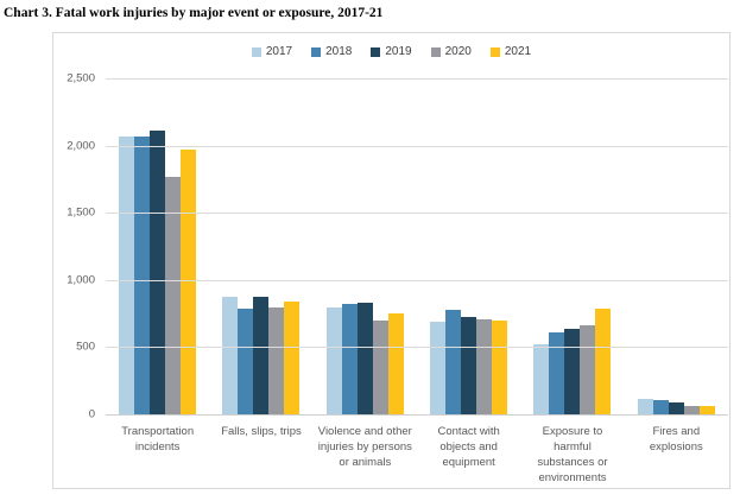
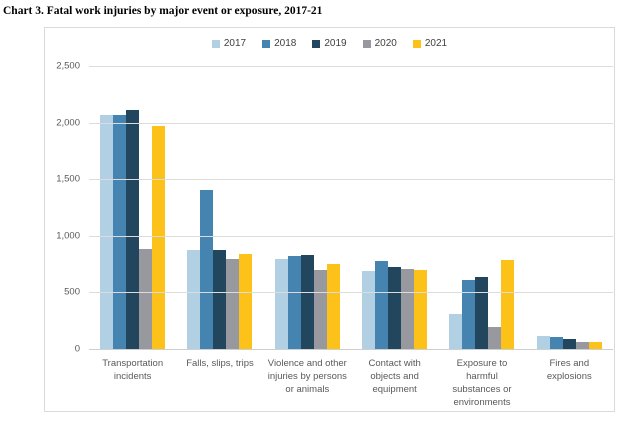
2020/Transportation incidents: 1780 -> 890
2018/Falls, slips, trips: 790 -> 1410
2017/Exposure to harmful substances or environments: 530 -> 320
2020/Exposure to harmful substances or environments: 670 -> 200
